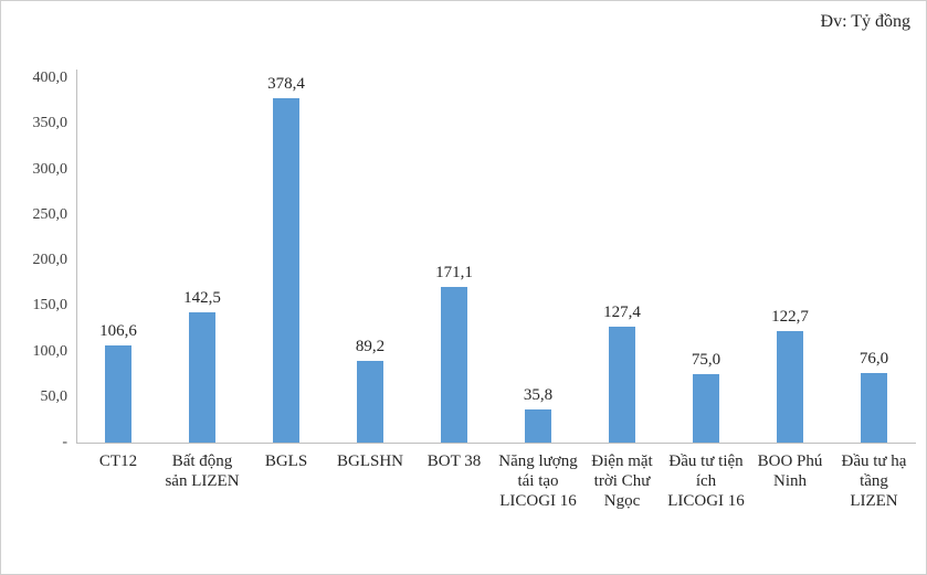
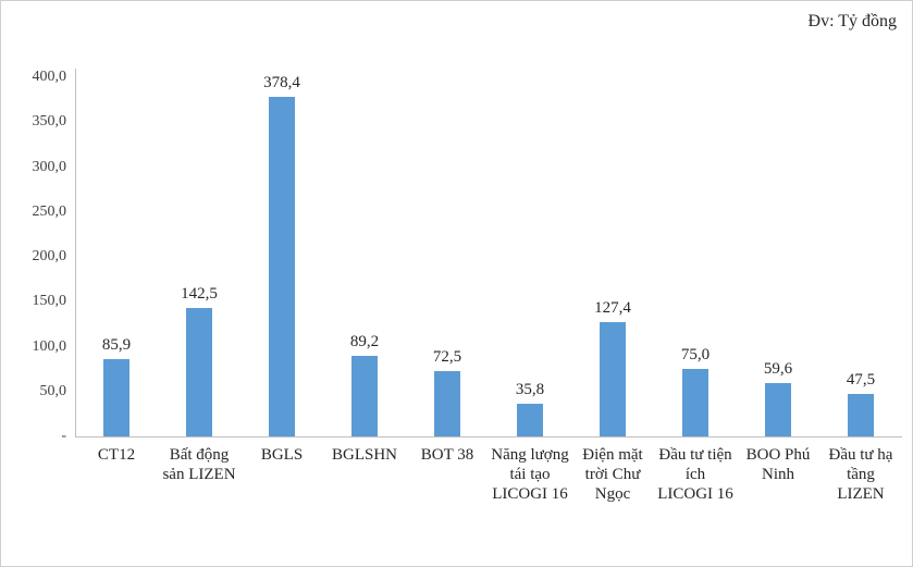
CT12: 106,6 -> 85,9
BOT 38: 171,1 -> 72,5
BOO Phú Ninh: 122,7 -> 59,6
Đầu tư hạ tầng LIZEN: 76,0 -> 47,5
